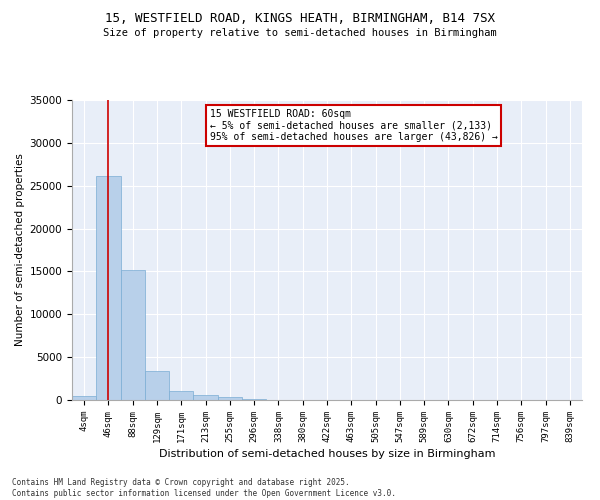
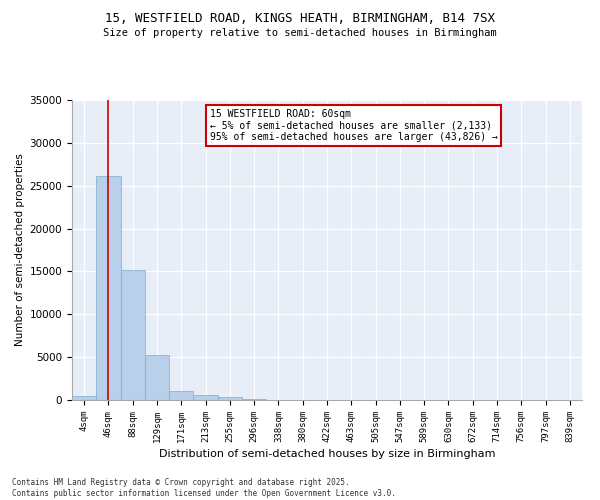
129sqm: 3400 -> 5200
